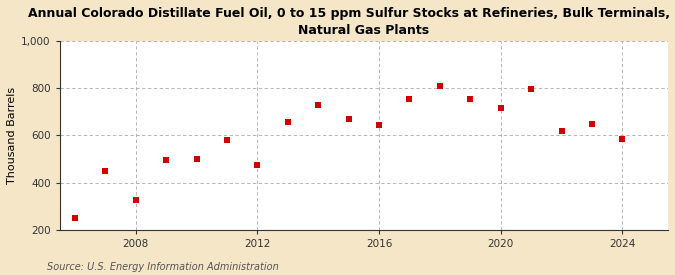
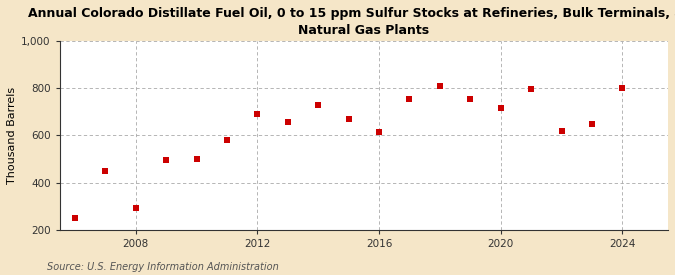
2008: 325 -> 292
2012: 475 -> 690
2016: 645 -> 615
2024: 585 -> 800
